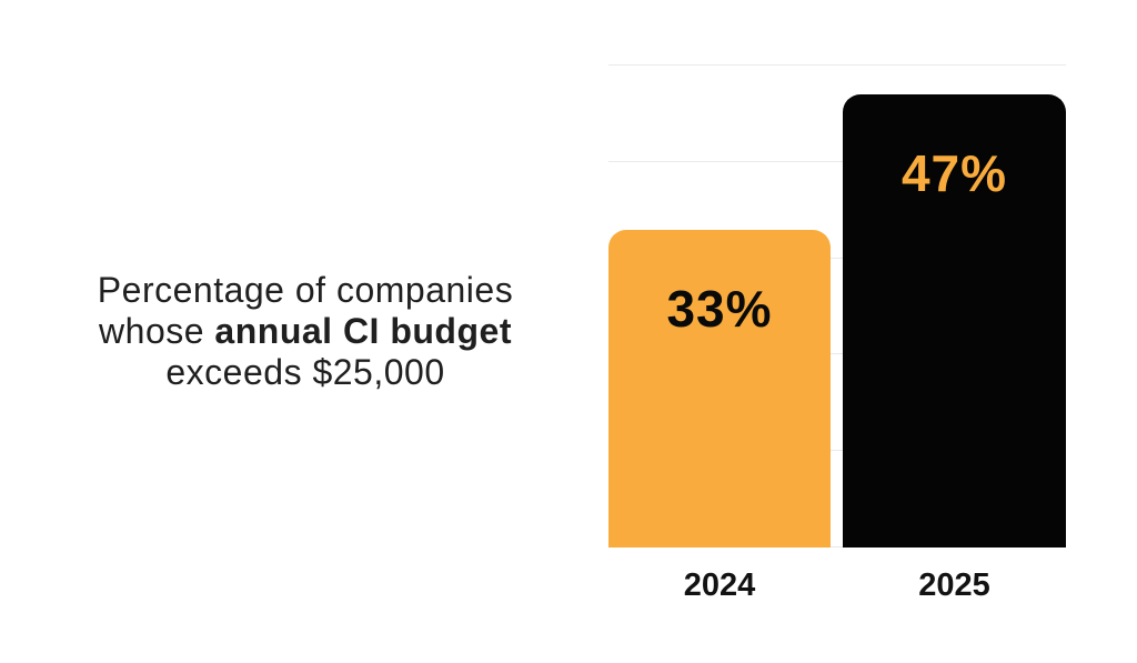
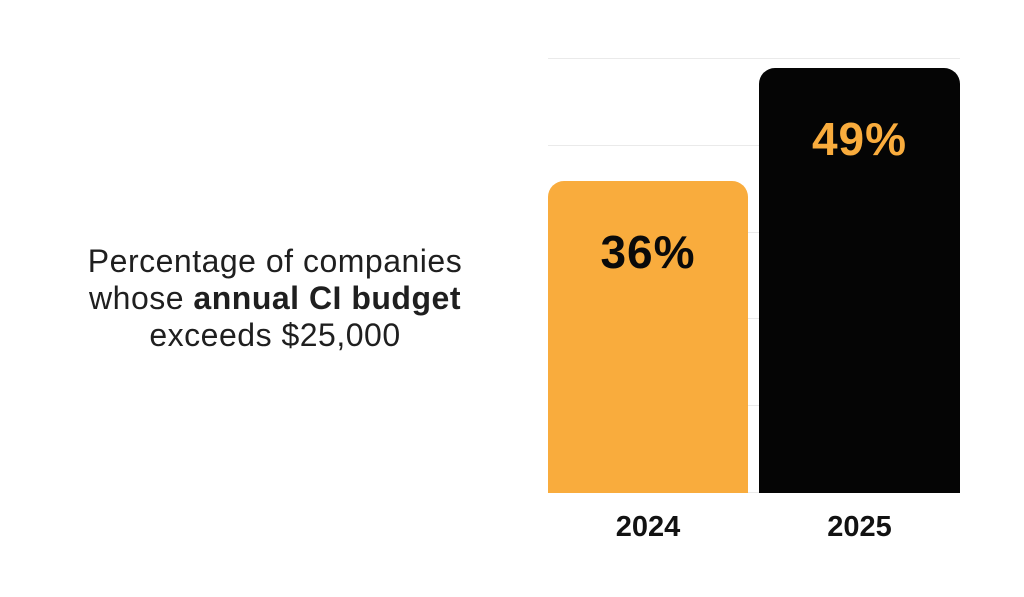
2024: 33% -> 36%
2025: 47% -> 49%
